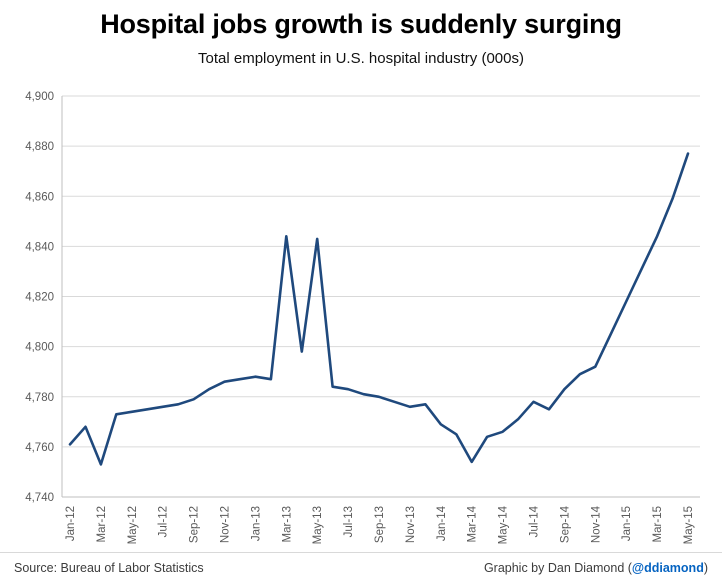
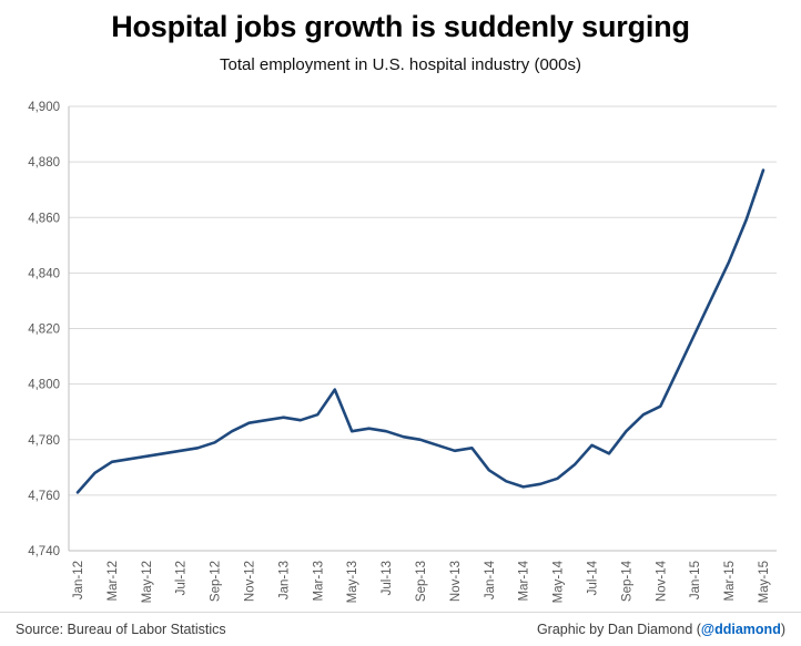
Mar-12: 4753 -> 4772
Mar-13: 4844 -> 4789
May-13: 4843 -> 4783
Mar-14: 4754 -> 4763
